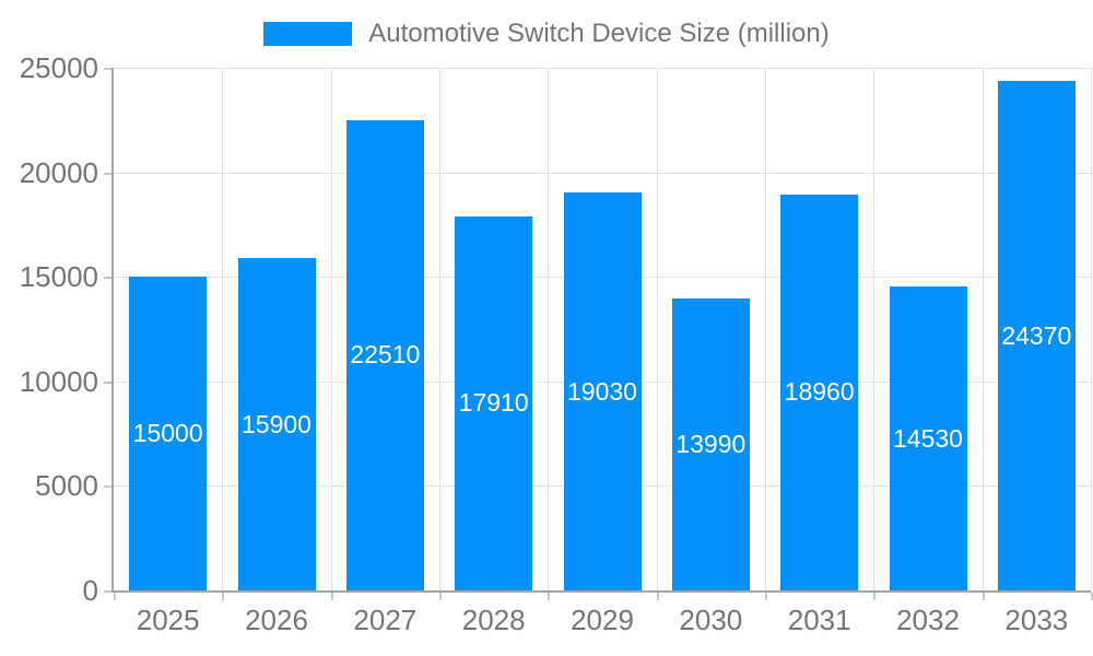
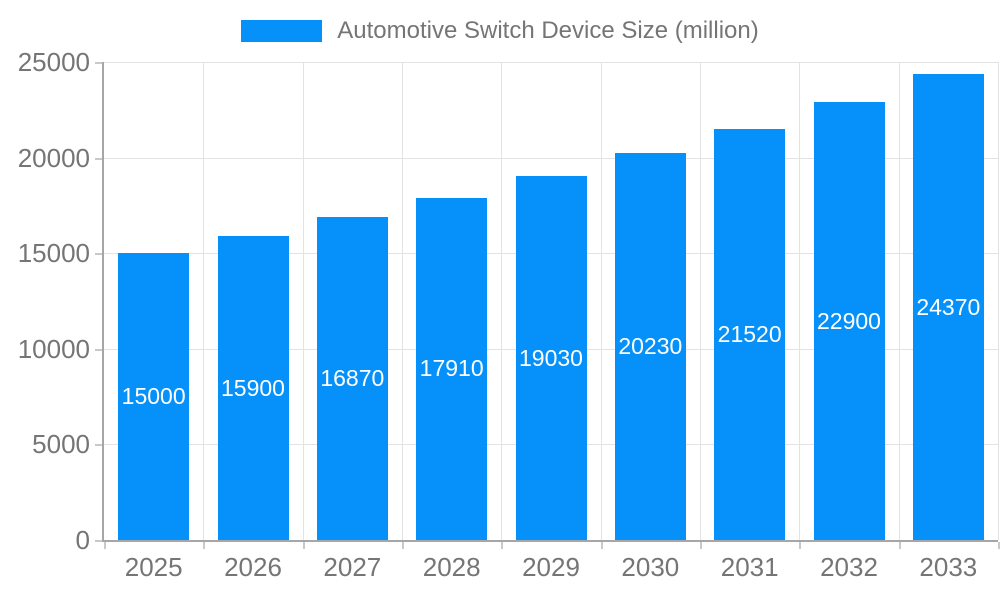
2027: 22510 -> 16870
2030: 13990 -> 20230
2031: 18960 -> 21520
2032: 14530 -> 22900
